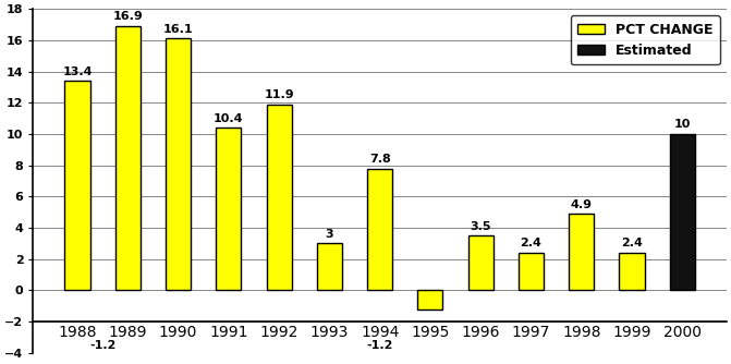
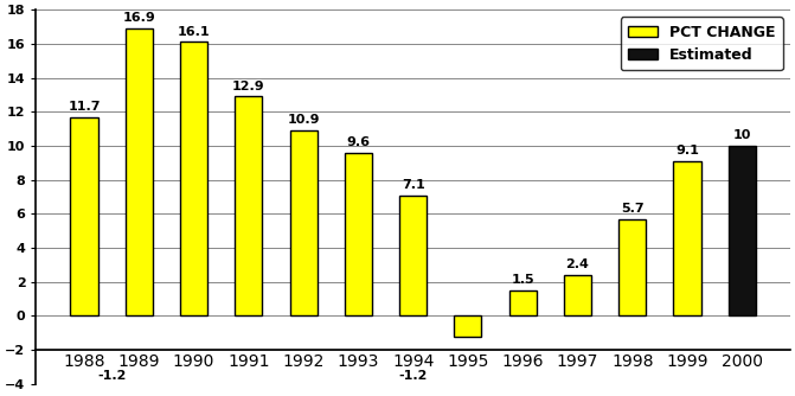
1988: 13.4 -> 11.7
1991: 10.4 -> 12.9
1992: 11.9 -> 10.9
1993: 3 -> 9.6
1994: 7.8 -> 7.1
1996: 3.5 -> 1.5
1998: 4.9 -> 5.7
1999: 2.4 -> 9.1
